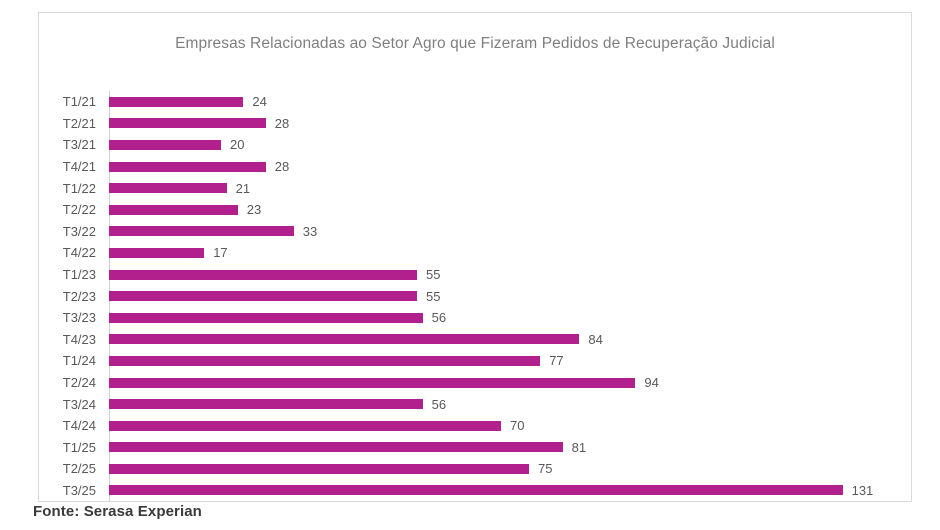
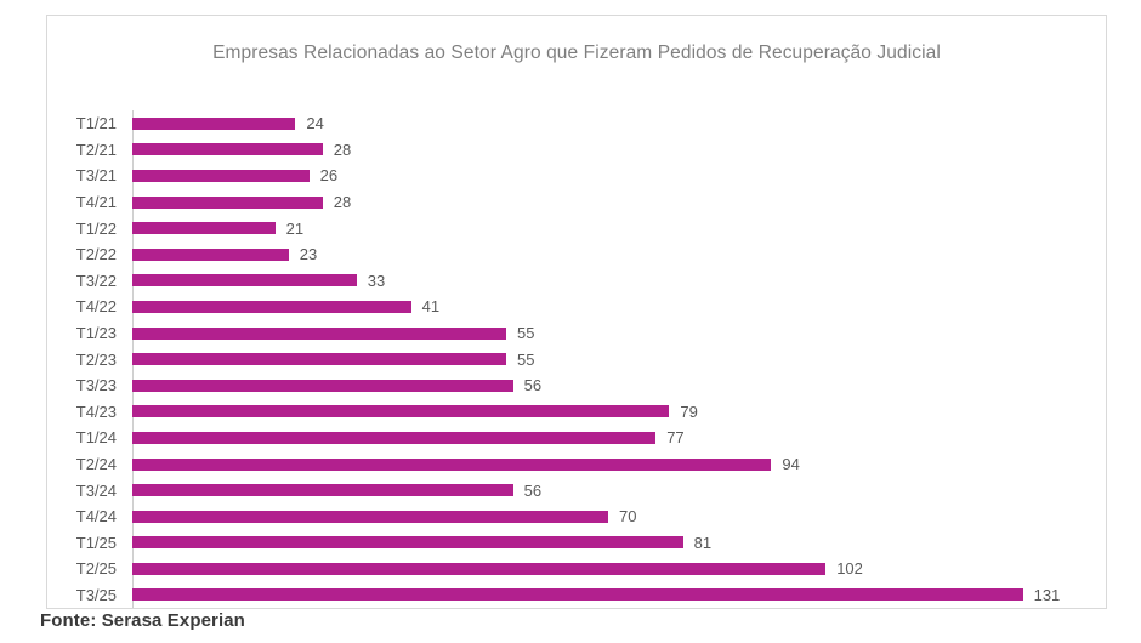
T3/21: 20 -> 26
T4/22: 17 -> 41
T4/23: 84 -> 79
T2/25: 75 -> 102
